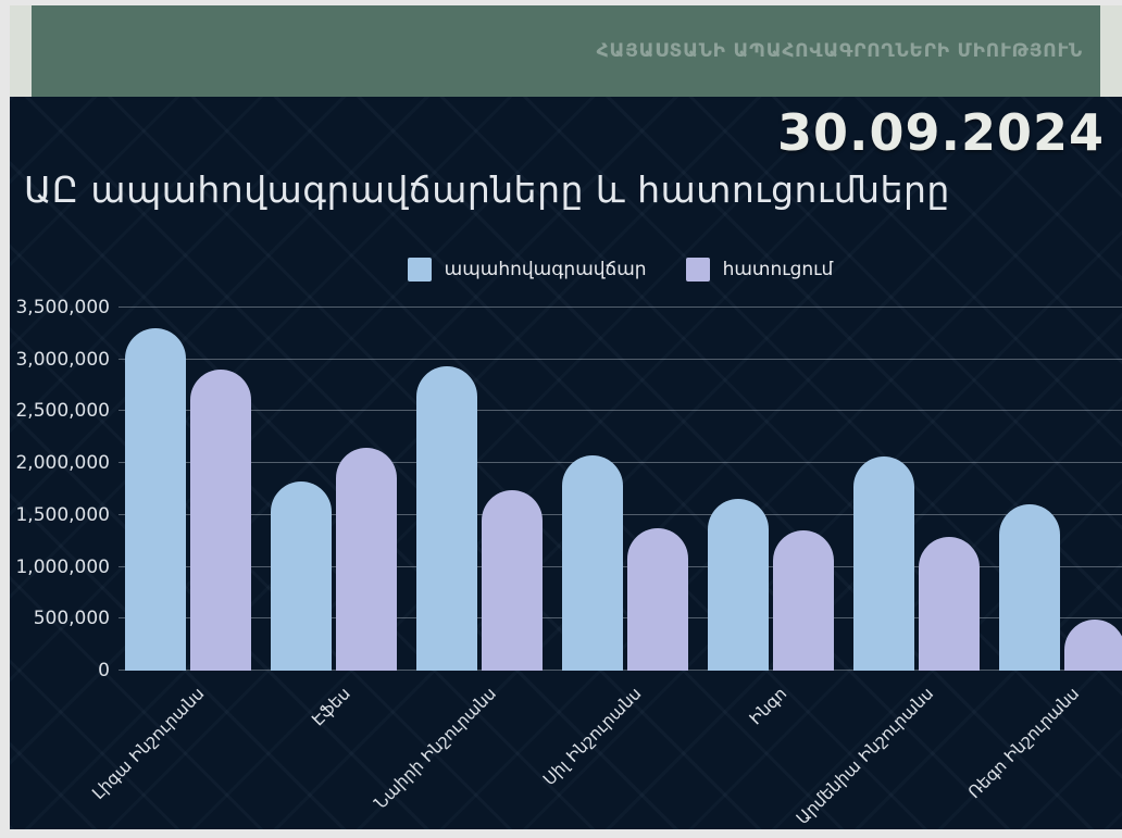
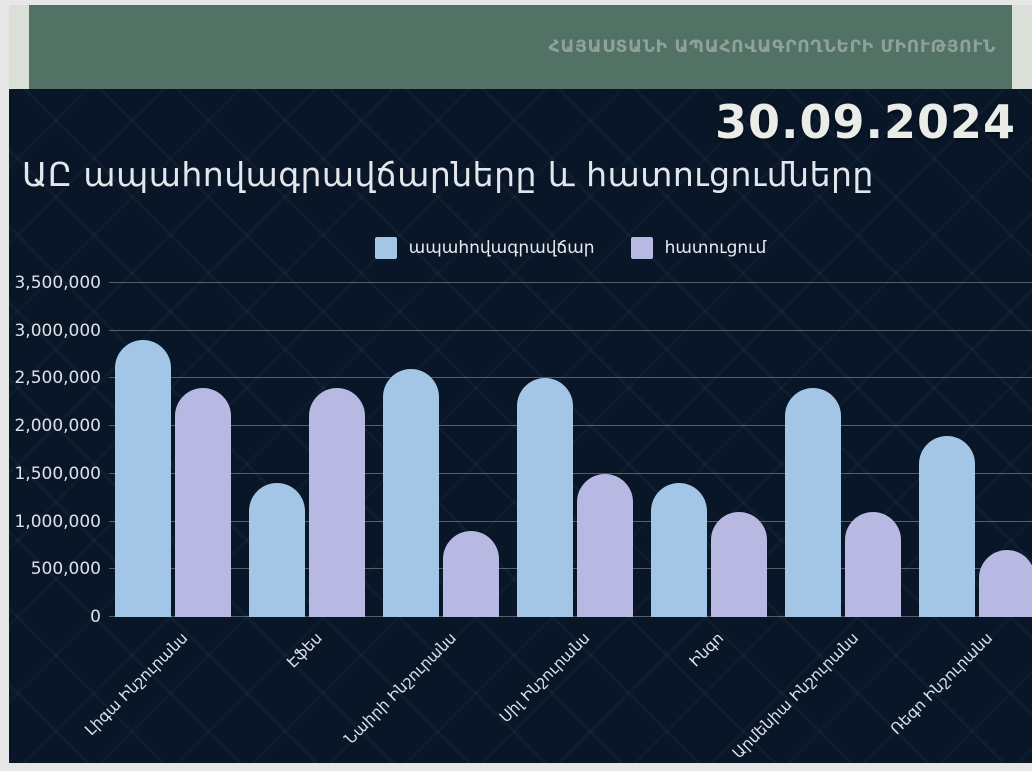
ապահովագրավճար/Լիգա Ինշուրանս: 3300000 -> 2900000
հատուցում/Լիգա Ինշուրանս: 2900000 -> 2400000
ապահովագրավճար/Էֆես: 1800000 -> 1400000
հատուցում/Էֆես: 2200000 -> 2400000
ապահովագրավճար/Նաիրի Ինշուրանս: 2900000 -> 2600000
հատուցում/Նաիրի Ինշուրանս: 1700000 -> 900000
ապահովագրավճար/Սիլ Ինշուրանս: 2100000 -> 2500000
հատուցում/Սիլ Ինշուրանս: 1400000 -> 1500000
ապահովագրավճար/Ինգո: 1700000 -> 1400000
հատուցում/Ինգո: 1400000 -> 1100000
ապահովագրավճար/Արմենիա Ինշուրանս: 2100000 -> 2400000
հատուցում/Արմենիա Ինշուրանս: 1300000 -> 1100000
ապահովագրավճար/Ռեգո Ինշուրանս: 1600000 -> 1900000
հատուցում/Ռեգո Ինշուրանս: 500000 -> 700000
